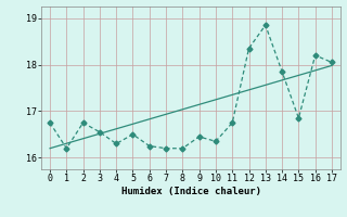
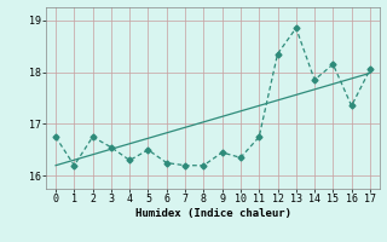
15: 16.85 -> 18.15
16: 18.20 -> 17.35
